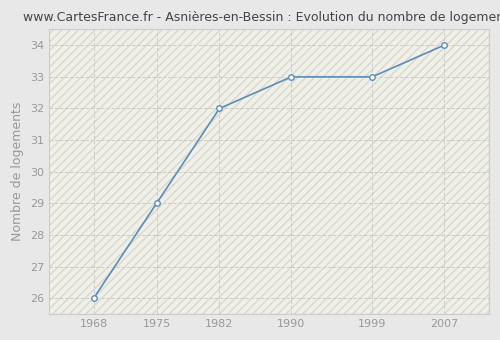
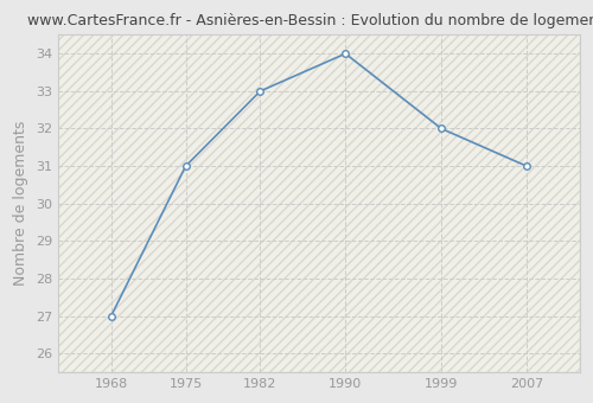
1968: 26 -> 27
1975: 29 -> 31
1982: 32 -> 33
1990: 33 -> 34
1999: 33 -> 32
2007: 34 -> 31
